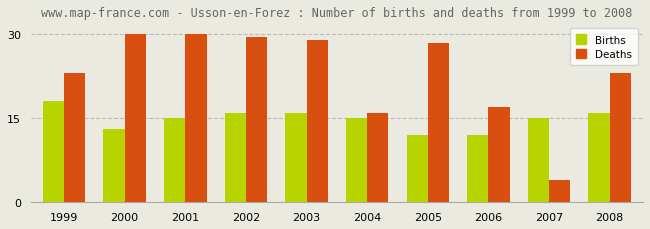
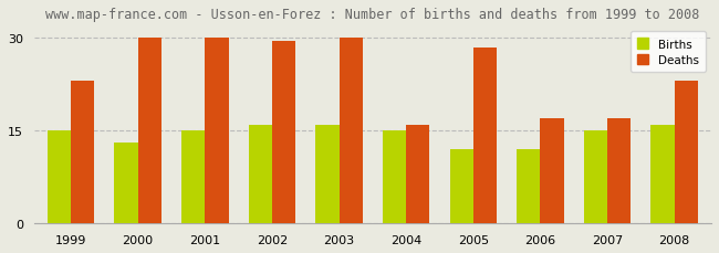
Births/1999: 18 -> 15
Deaths/2003: 29.0 -> 30.0
Deaths/2007: 4.0 -> 17.0
